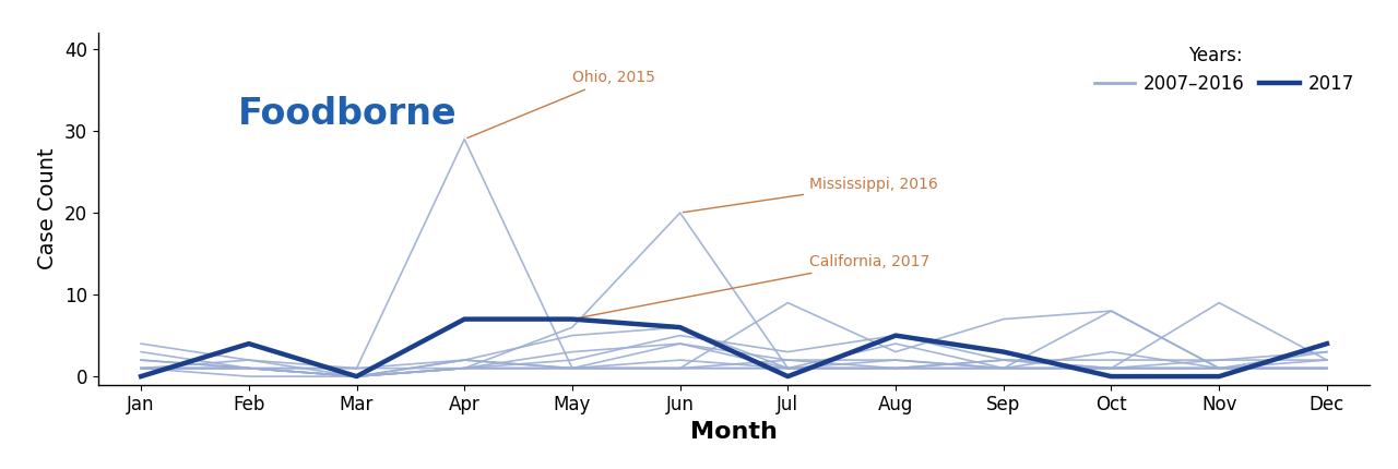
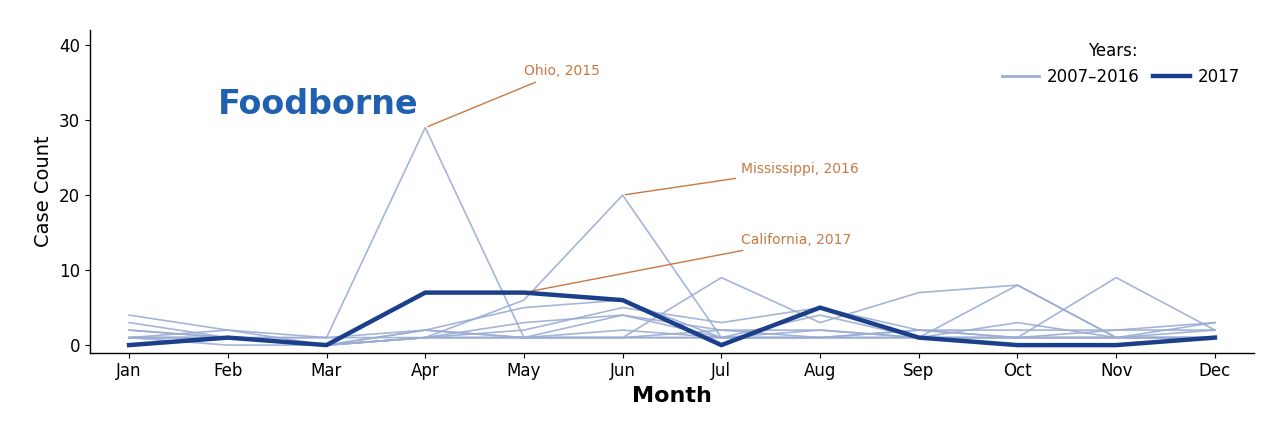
2017/Feb: 4 -> 1
2017/Sep: 3 -> 1
2017/Dec: 4 -> 1
